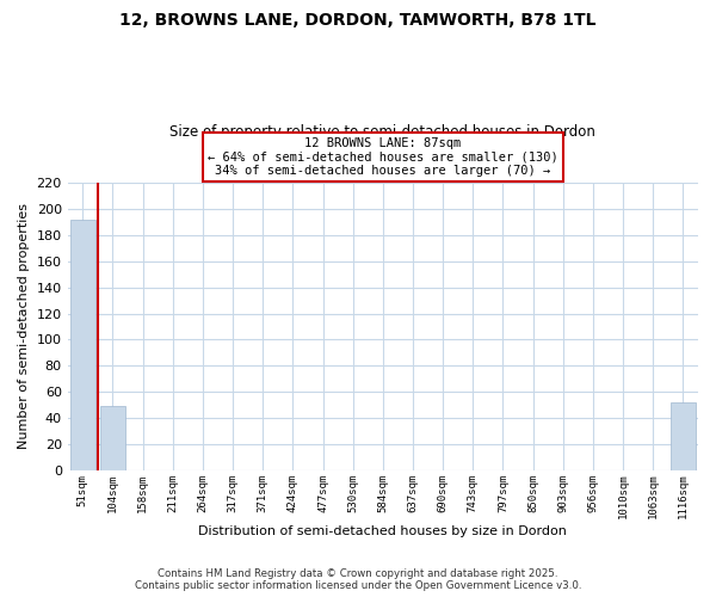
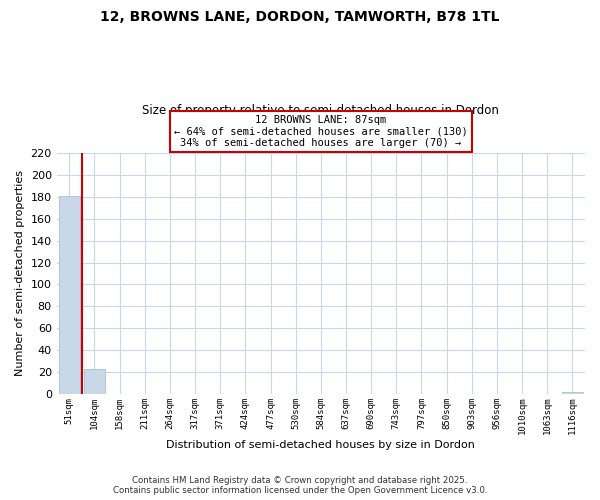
51sqm: 192 -> 181
104sqm: 49 -> 23
1116sqm: 52 -> 2
